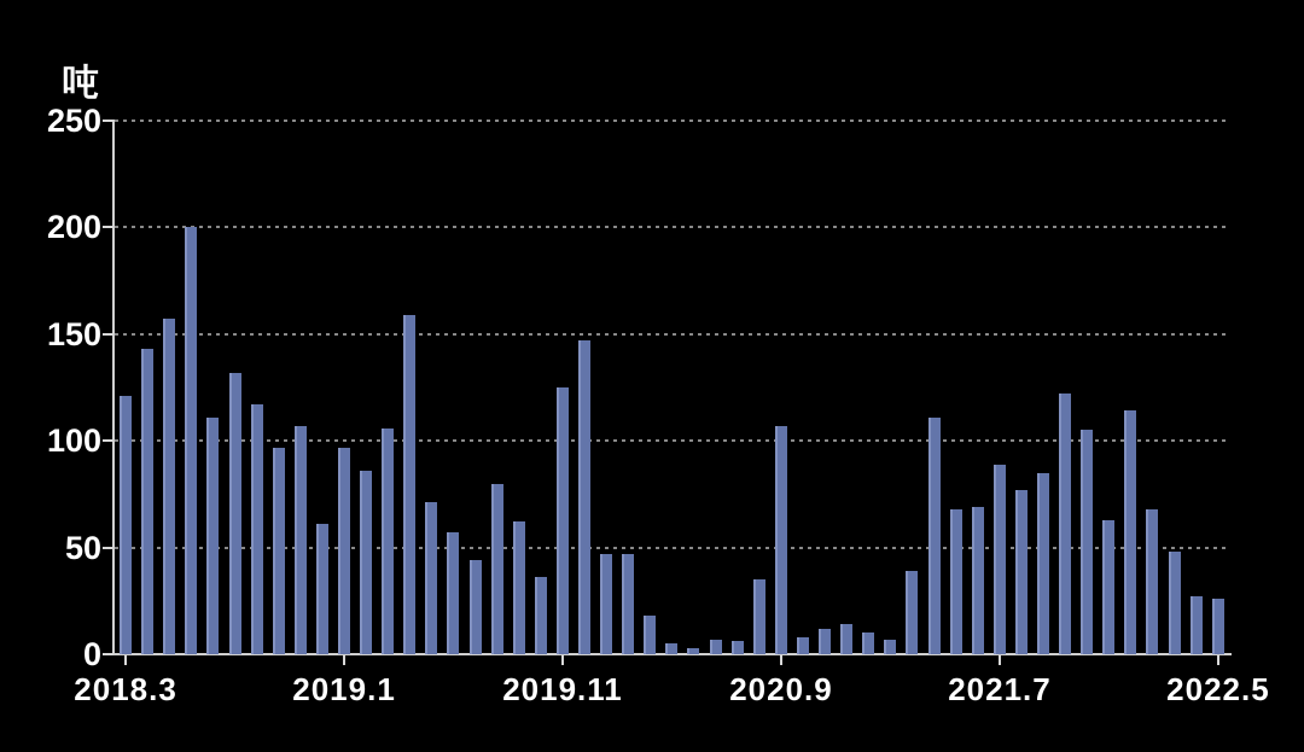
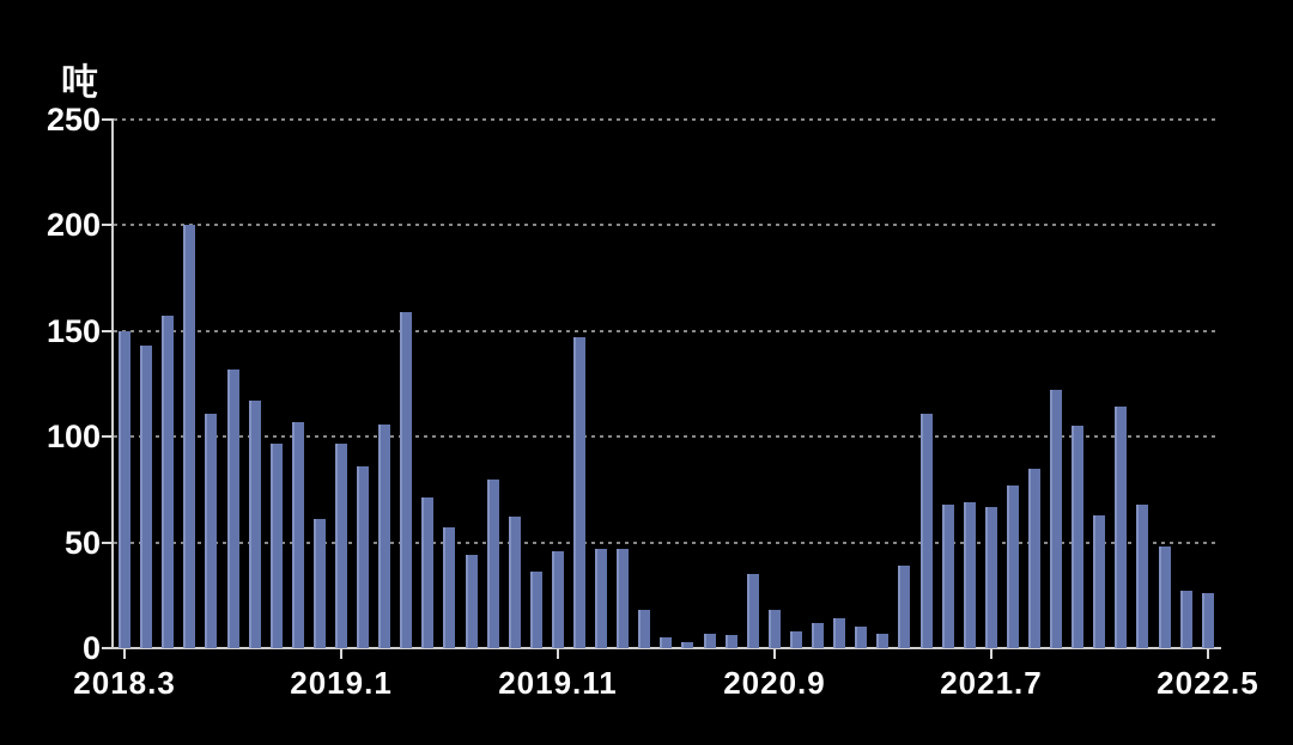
2018.3: 121 -> 150
2019.11: 125 -> 46
2020.9: 107 -> 18
2021.7: 89 -> 67
